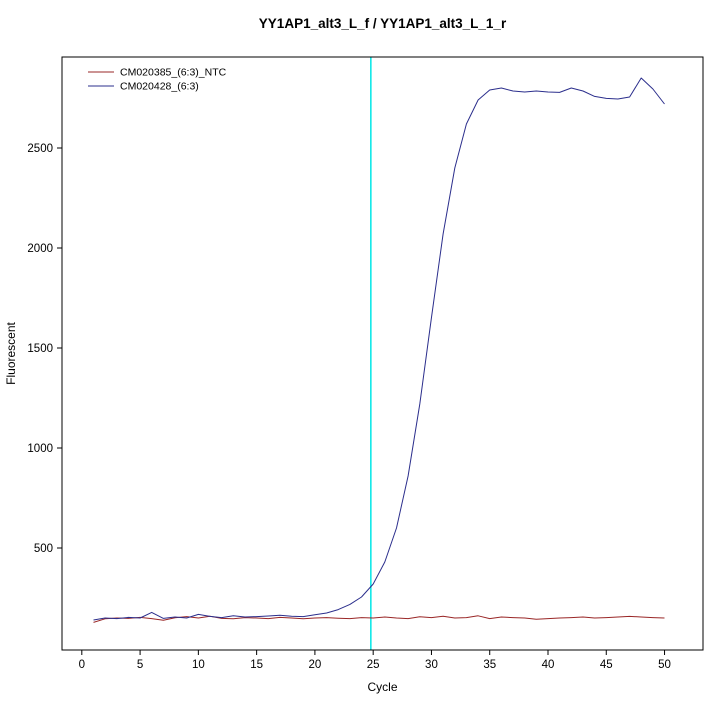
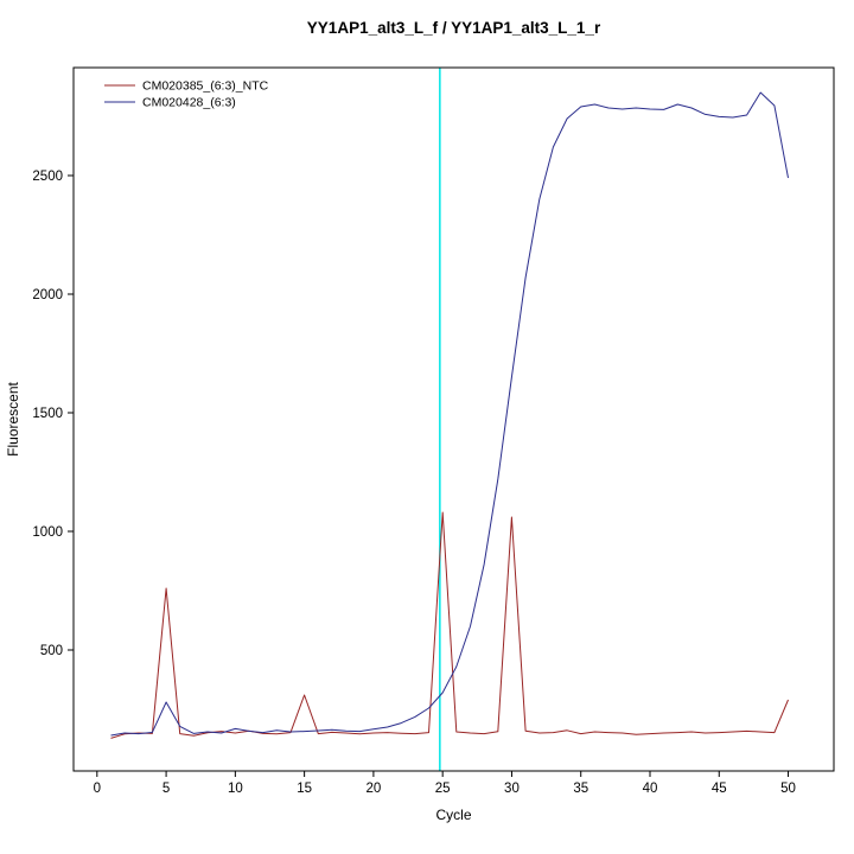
CM020385_(6:3)_NTC/5: 150 -> 760
CM020428_(6:3)/5: 150 -> 280
CM020385_(6:3)_NTC/15: 150 -> 310
CM020385_(6:3)_NTC/25: 150 -> 1080
CM020385_(6:3)_NTC/30: 150 -> 1060
CM020385_(6:3)_NTC/50: 150 -> 290
CM020428_(6:3)/50: 2720 -> 2490
